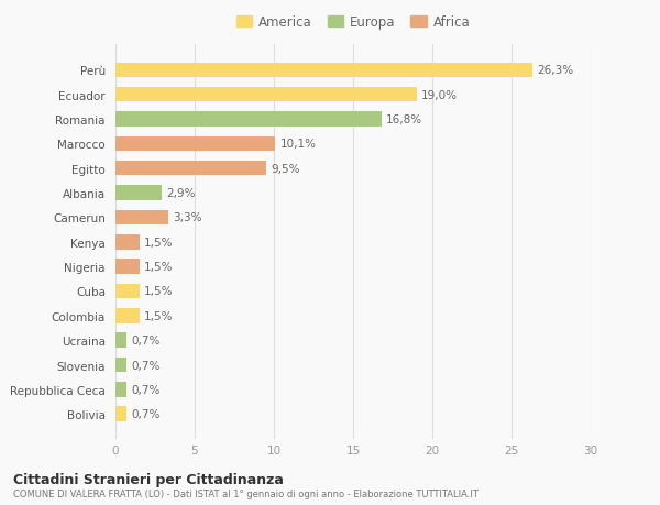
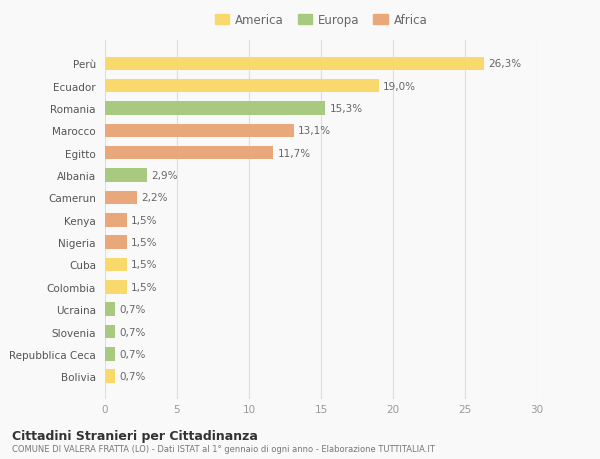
Romania: 16,8% -> 15,3%
Marocco: 10,1% -> 13,1%
Egitto: 9,5% -> 11,7%
Camerun: 3,3% -> 2,2%
